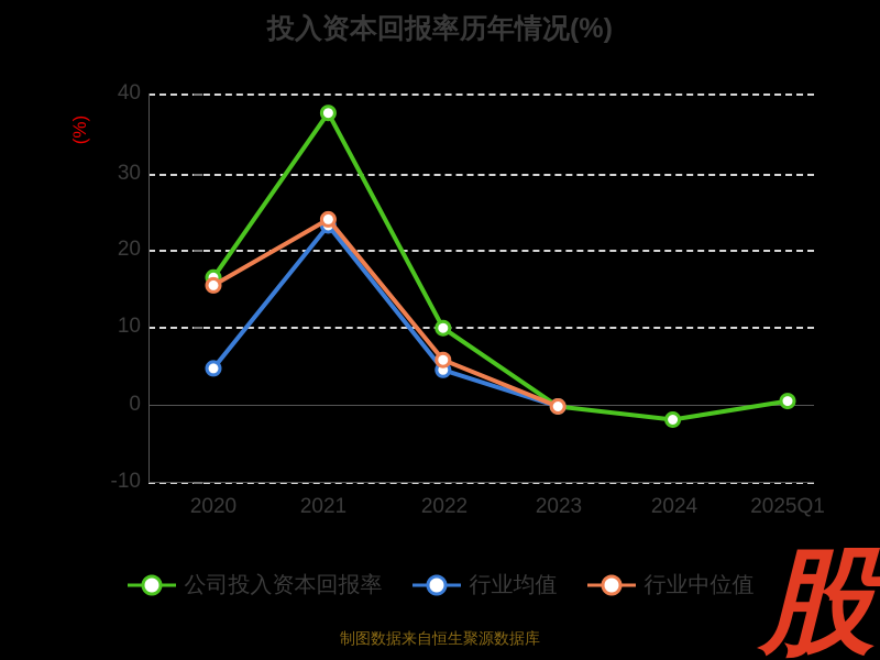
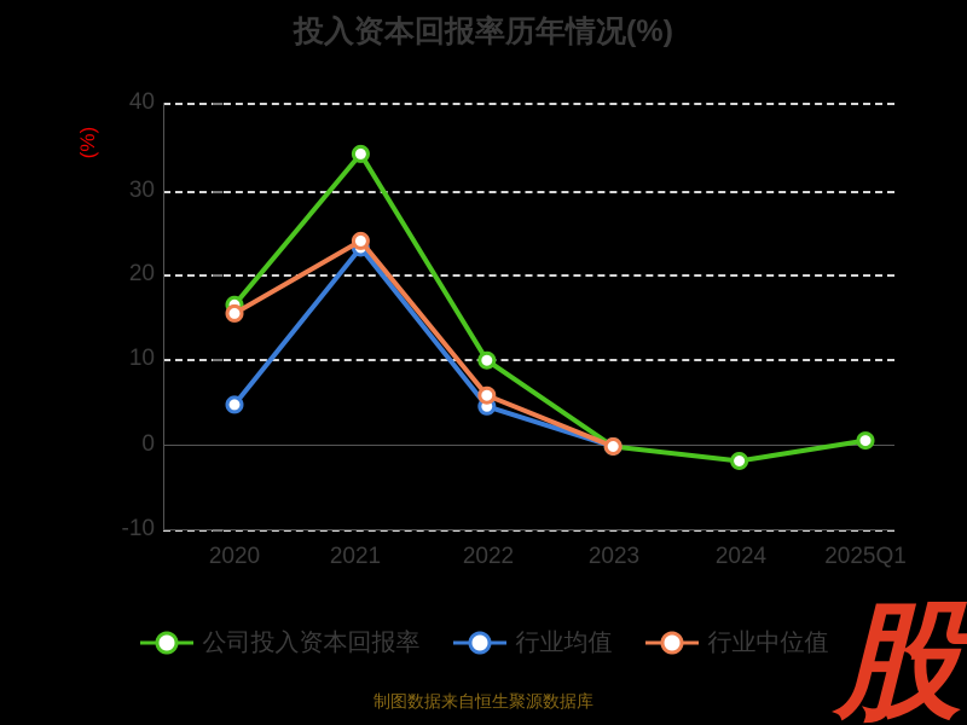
公司投入资本回报率/2021: 38 -> 34
